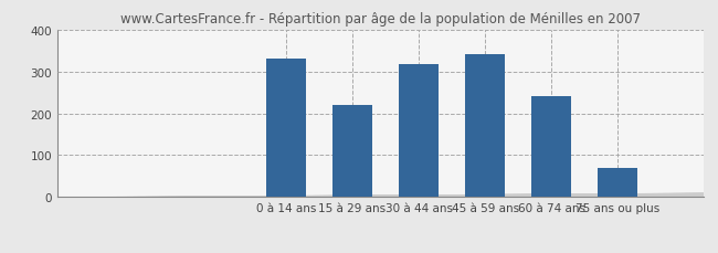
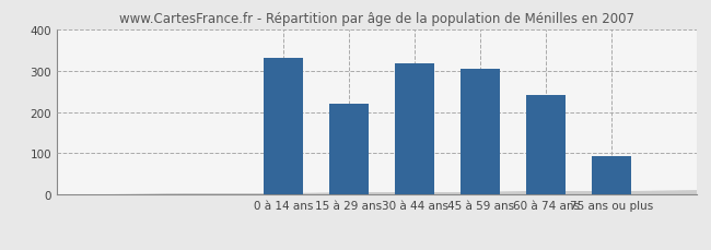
45 à 59 ans: 340 -> 305
75 ans ou plus: 70 -> 93
